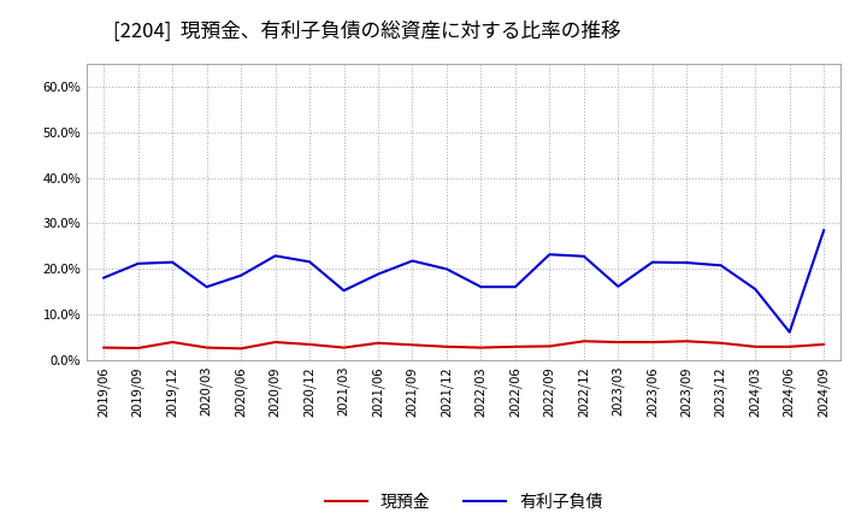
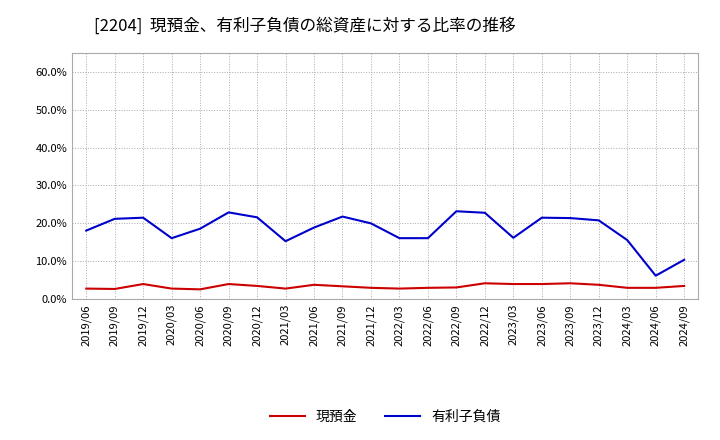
有利子負債/2024/09: 28.5% -> 10.4%
